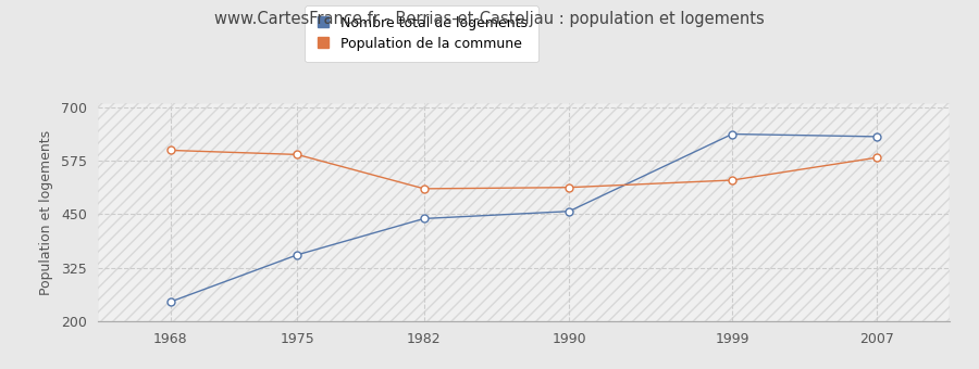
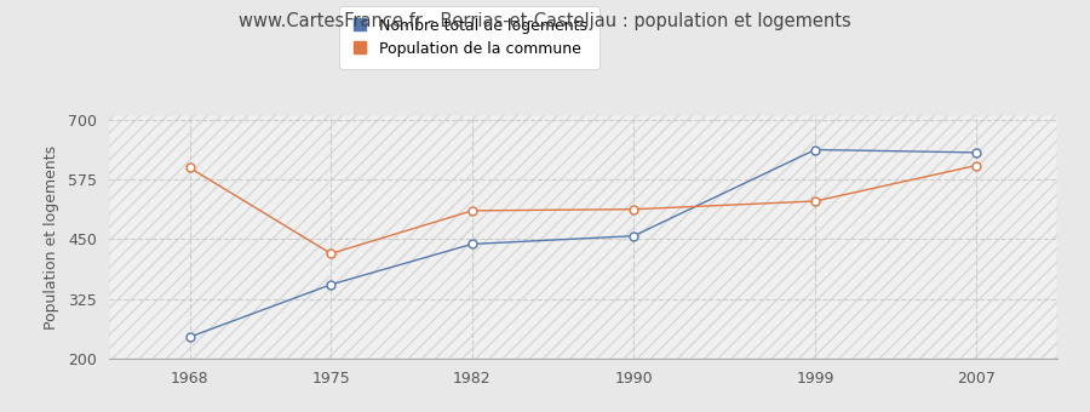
Population de la commune/1975: 590 -> 420
Population de la commune/2007: 583 -> 605
